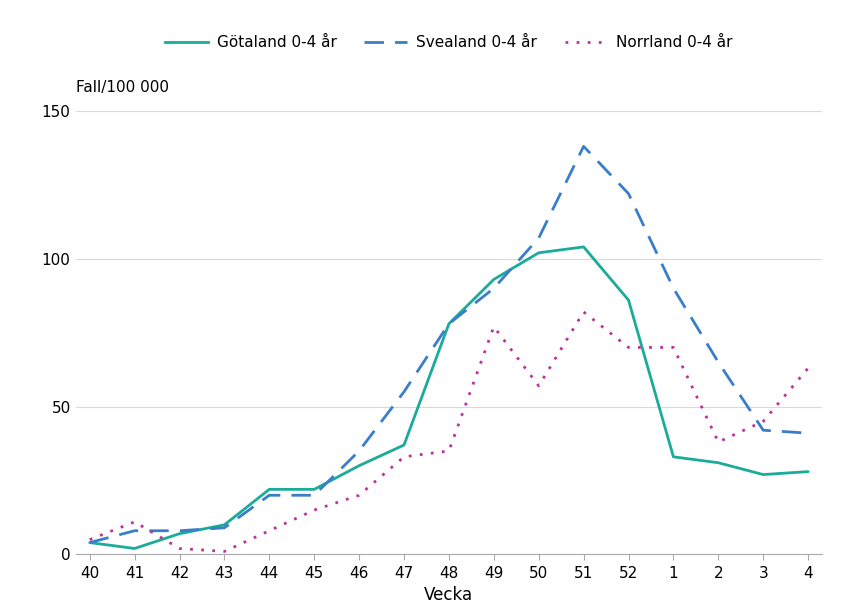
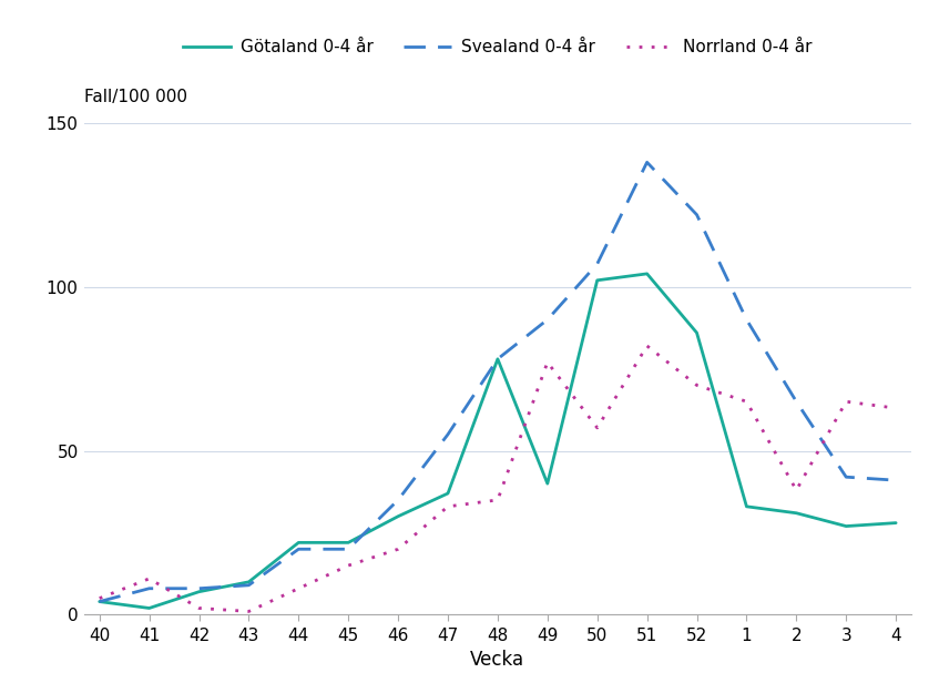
Götaland 0-4 år/49: 93 -> 40
Norrland 0-4 år/1: 70 -> 65
Norrland 0-4 år/3: 45 -> 65
